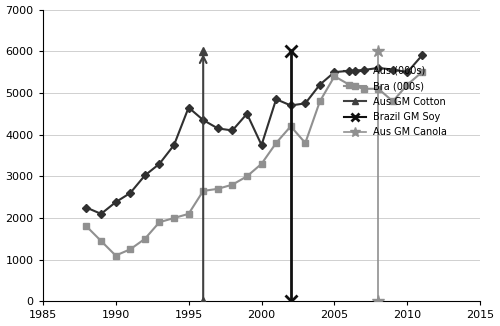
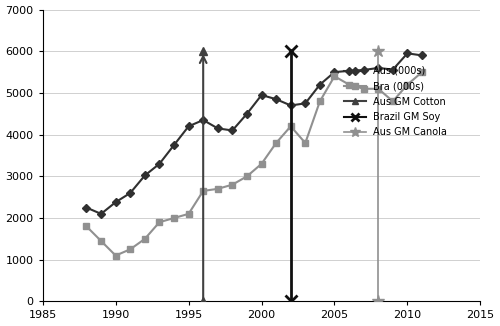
Aus (000s)/1995: 4650 -> 4200
Aus (000s)/2000: 3750 -> 4950
Aus (000s)/2010: 5500 -> 5950
